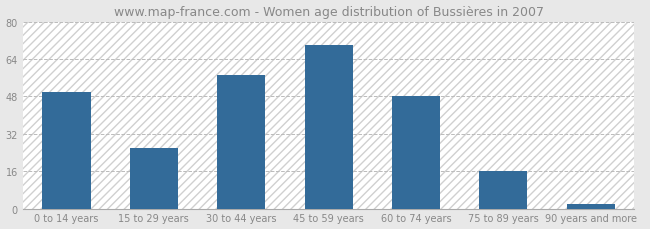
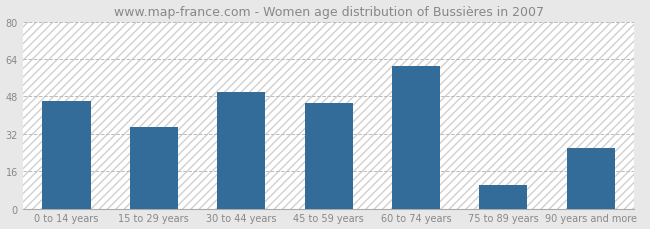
0 to 14 years: 50 -> 46
15 to 29 years: 26 -> 35
30 to 44 years: 57 -> 50
45 to 59 years: 70 -> 45
60 to 74 years: 48 -> 61
75 to 89 years: 16 -> 10
90 years and more: 2 -> 26
